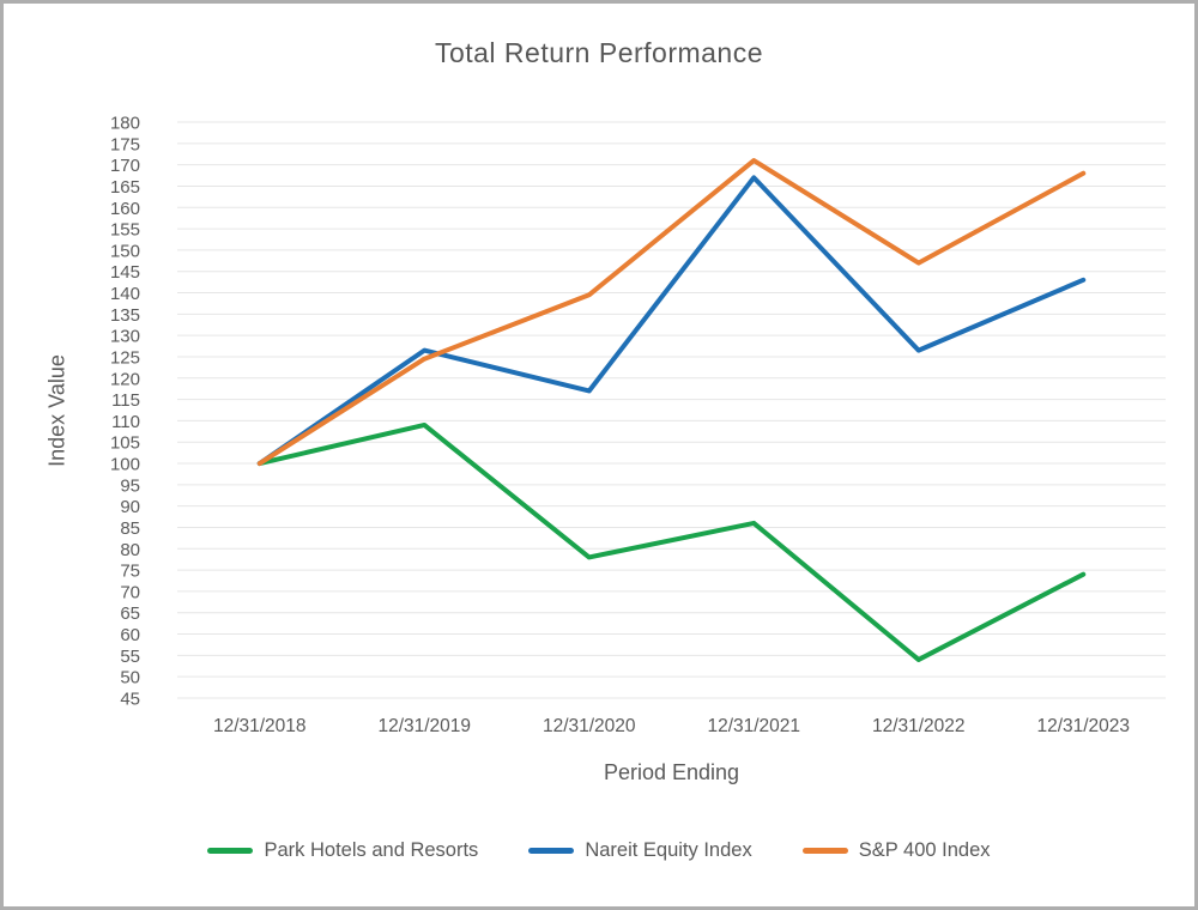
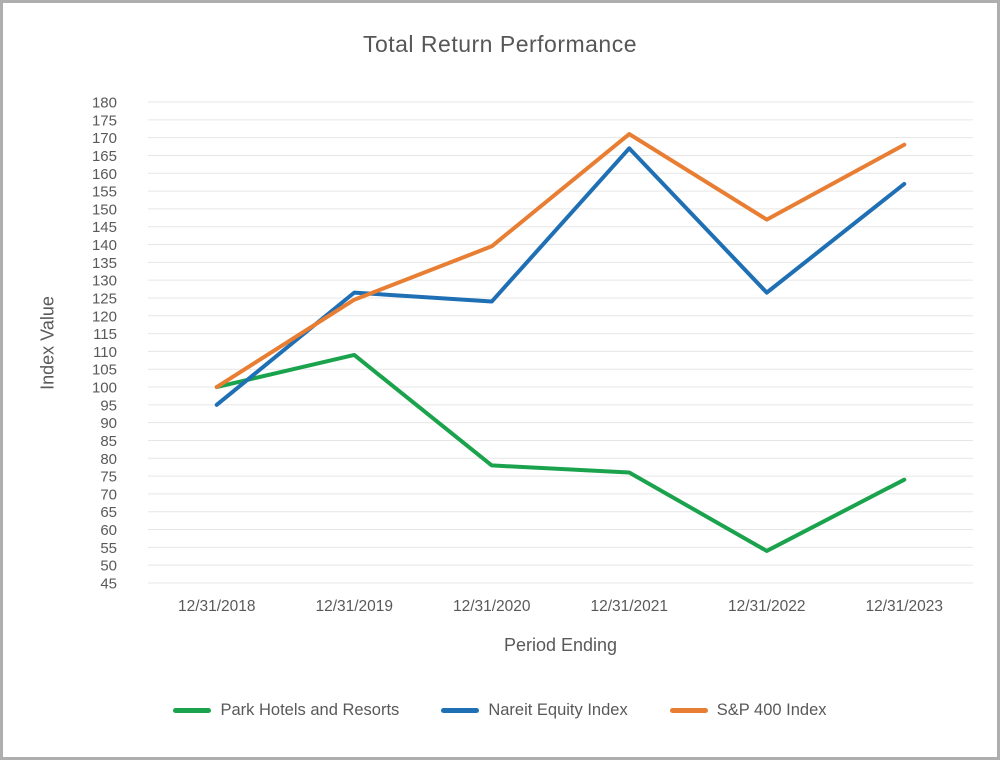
Nareit Equity Index/12/31/2018: 100 -> 95
Nareit Equity Index/12/31/2020: 117 -> 124
Park Hotels and Resorts/12/31/2021: 86 -> 76
Nareit Equity Index/12/31/2023: 143 -> 157
